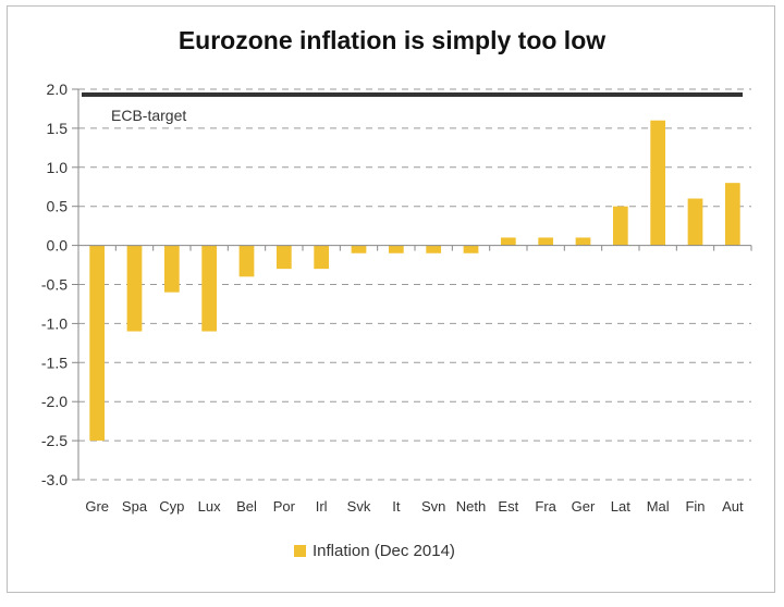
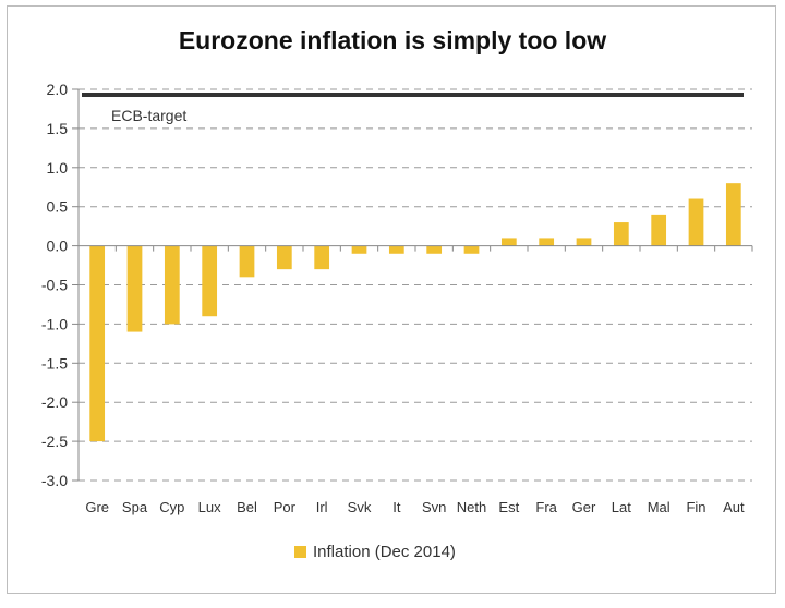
Cyp: -0.6 -> -1.0
Lux: -1.1 -> -0.9
Lat: 0.5 -> 0.3
Mal: 1.6 -> 0.4
